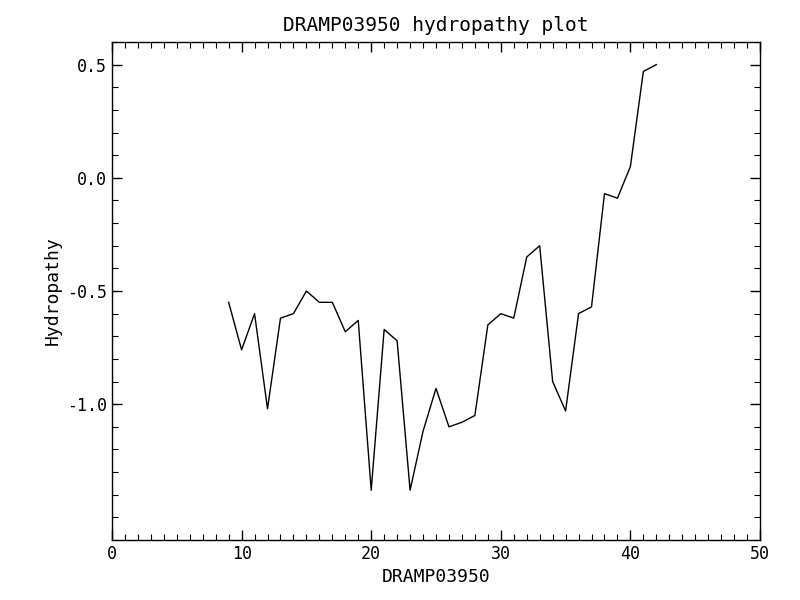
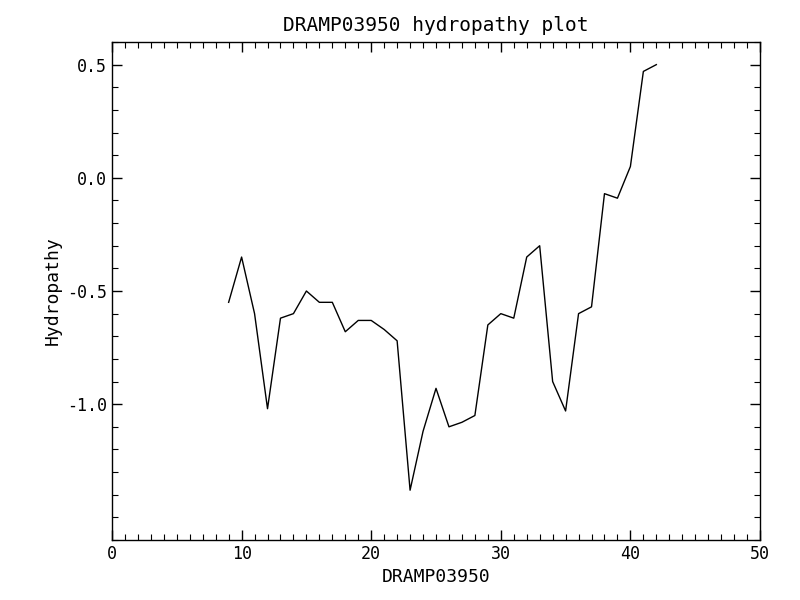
10: -0.76 -> -0.35
20: -1.38 -> -0.63
